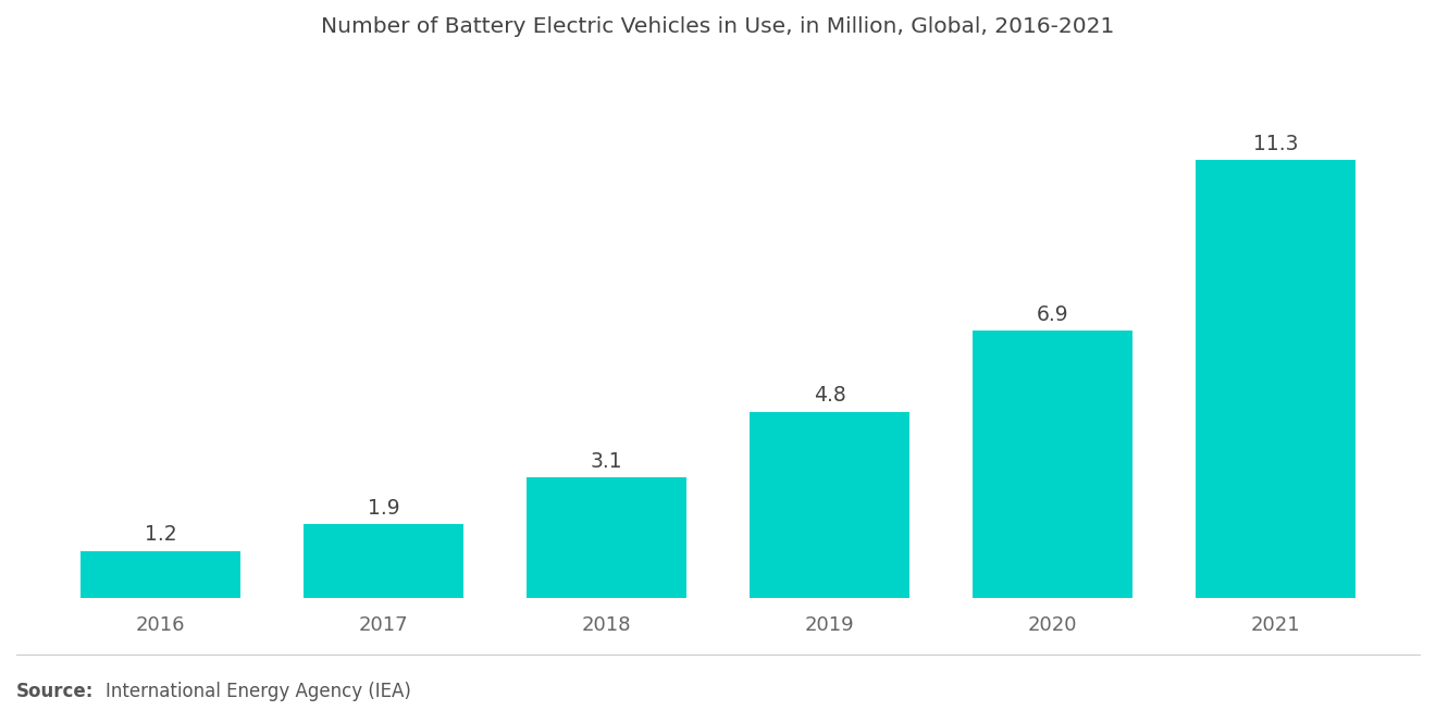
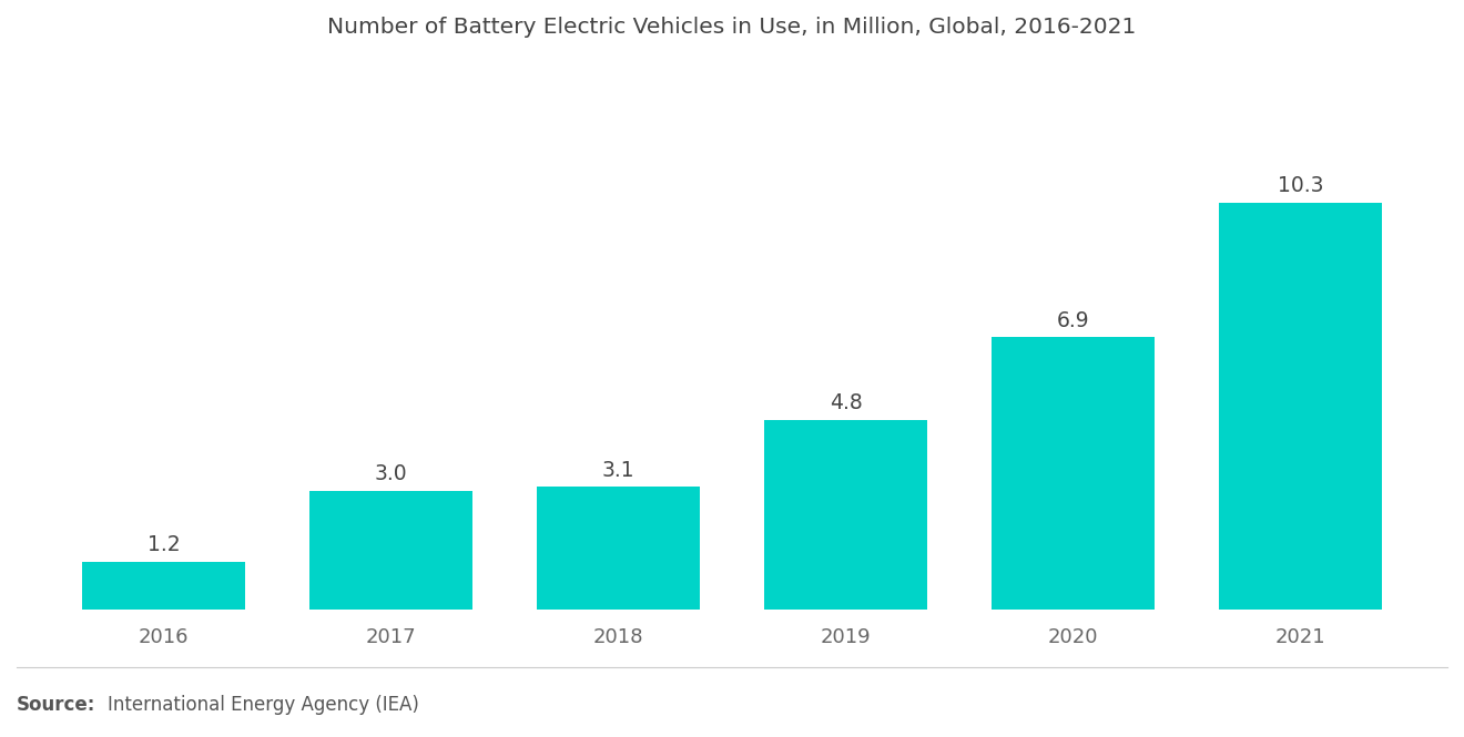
2017: 1.9 -> 3.0
2021: 11.3 -> 10.3
